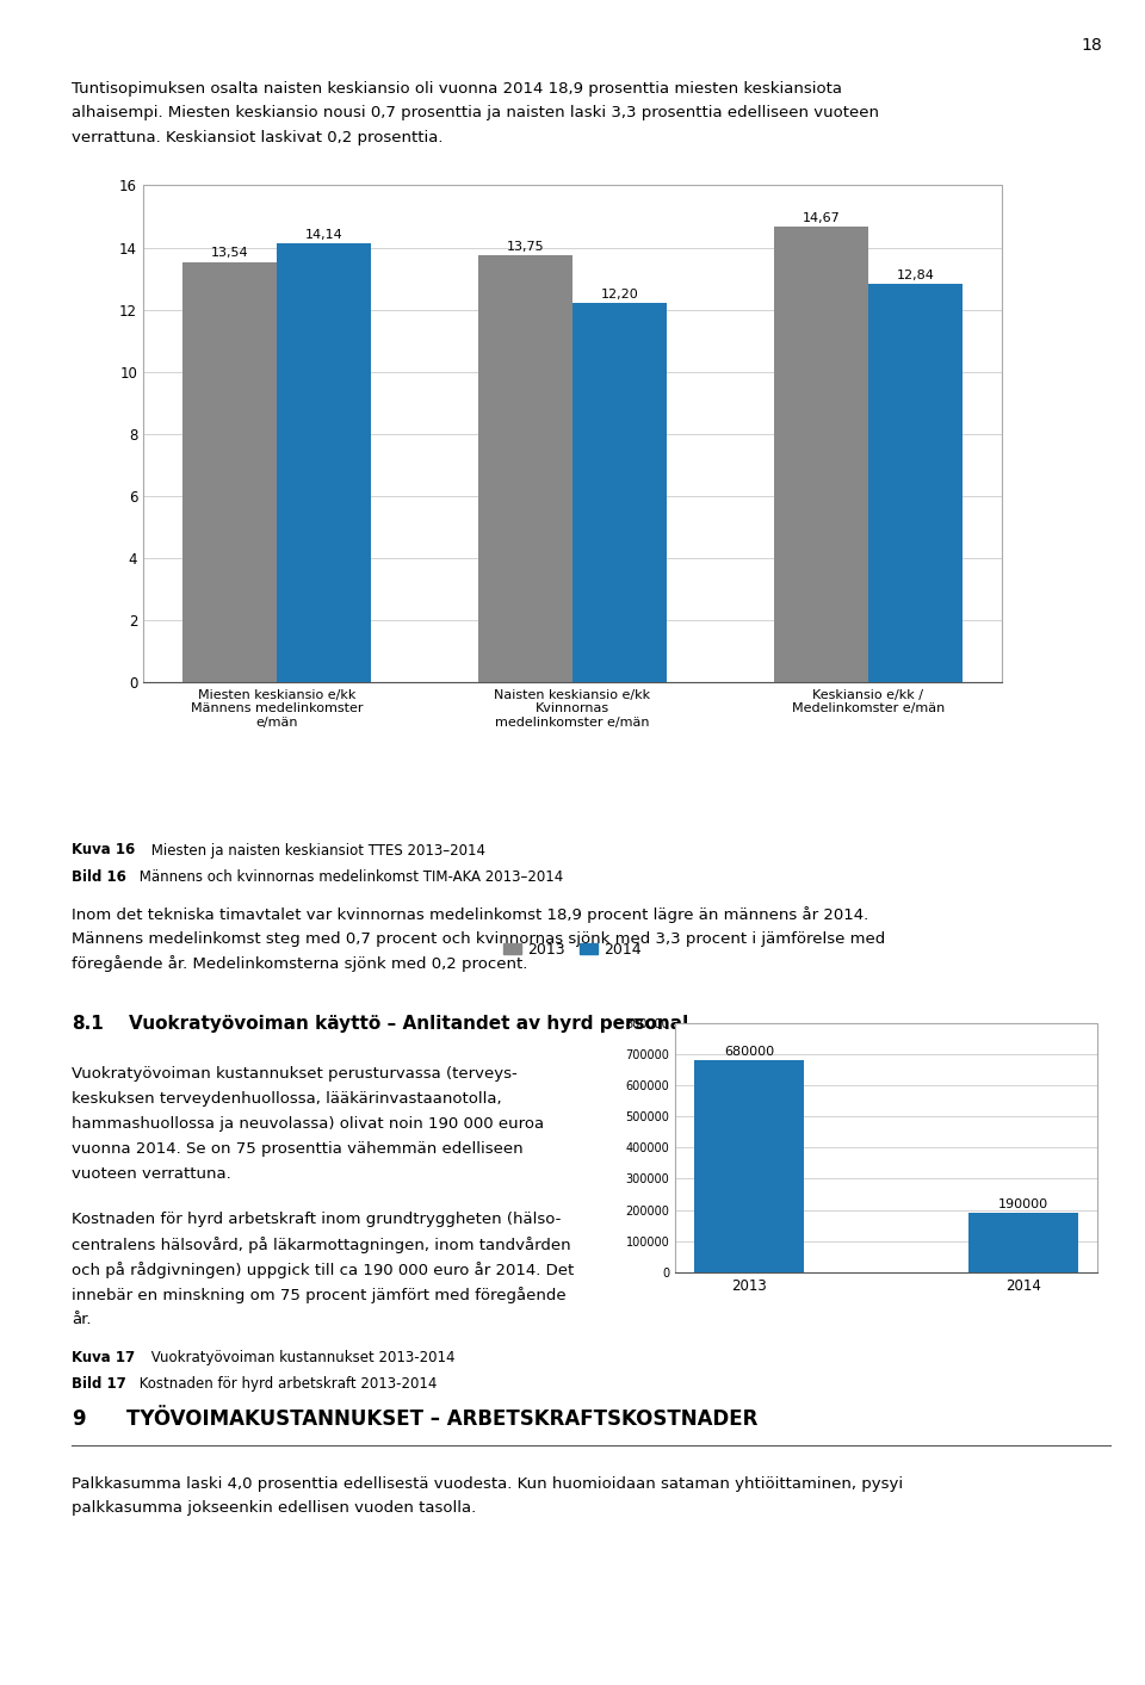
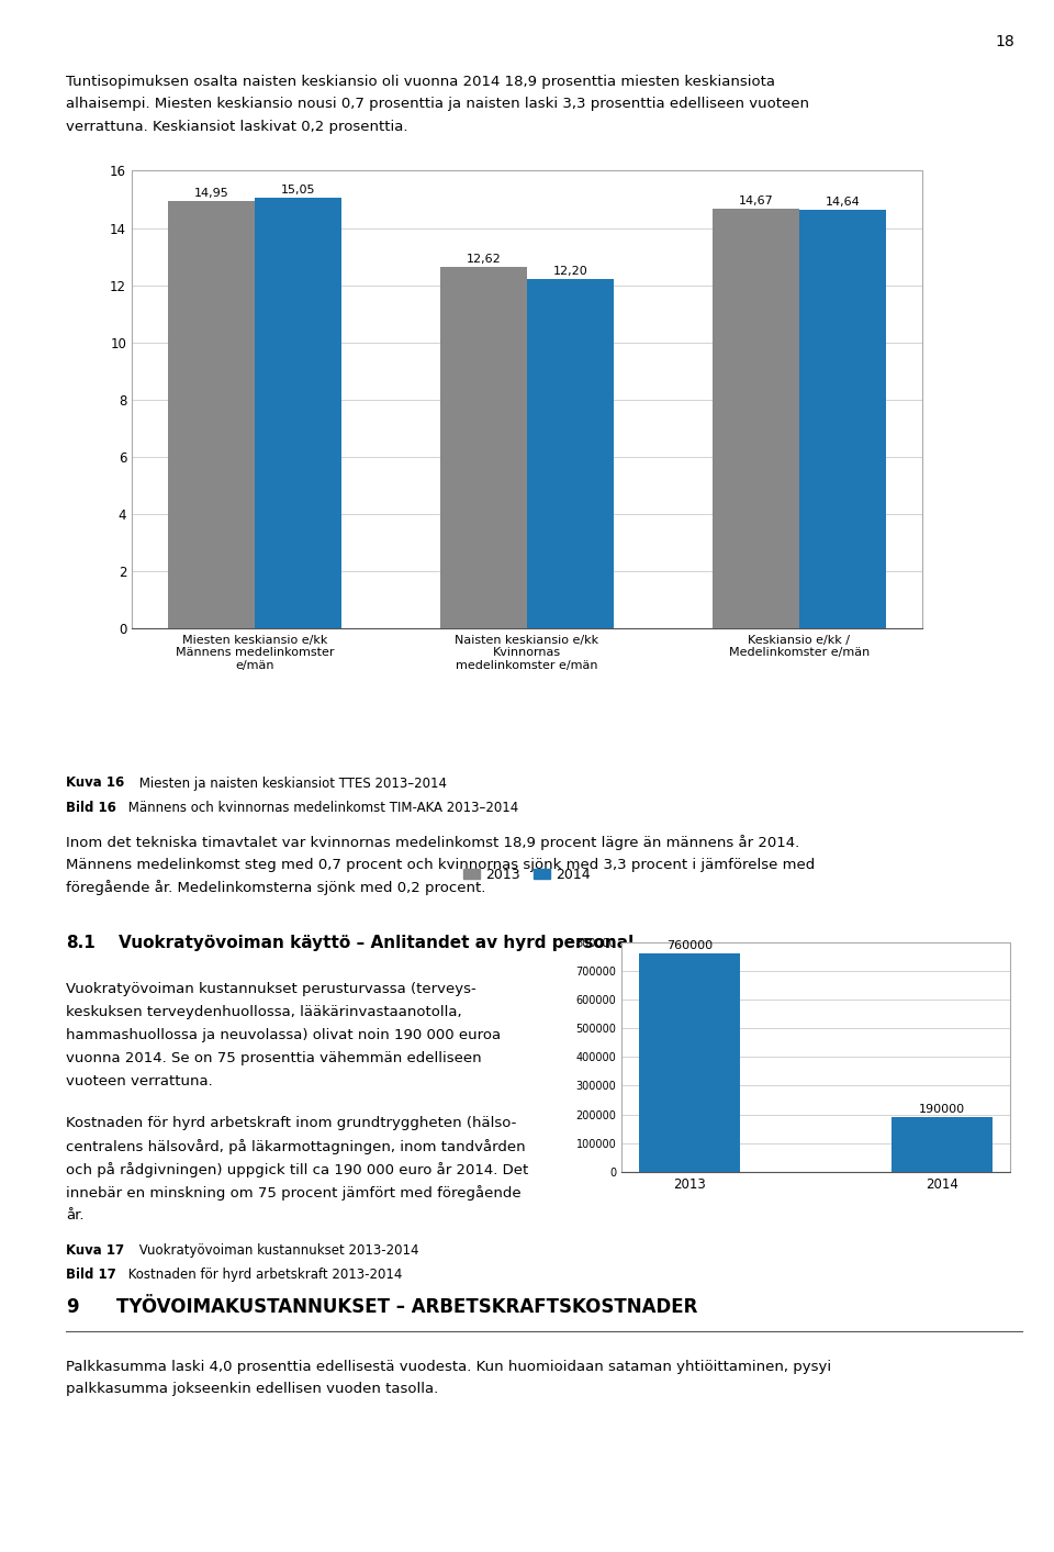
2013/Miesten keskiansio e/kk Männens medelinkomster e/män: 13,54 -> 14,95
2014/Miesten keskiansio e/kk Männens medelinkomster e/män: 14,14 -> 15,05
2013/Naisten keskiansio e/kk Kvinnornas medelinkomster e/män: 13,75 -> 12,62
2014/Keskiansio e/kk / Medelinkomster e/män: 12,84 -> 14,64
2013: 680000 -> 760000
